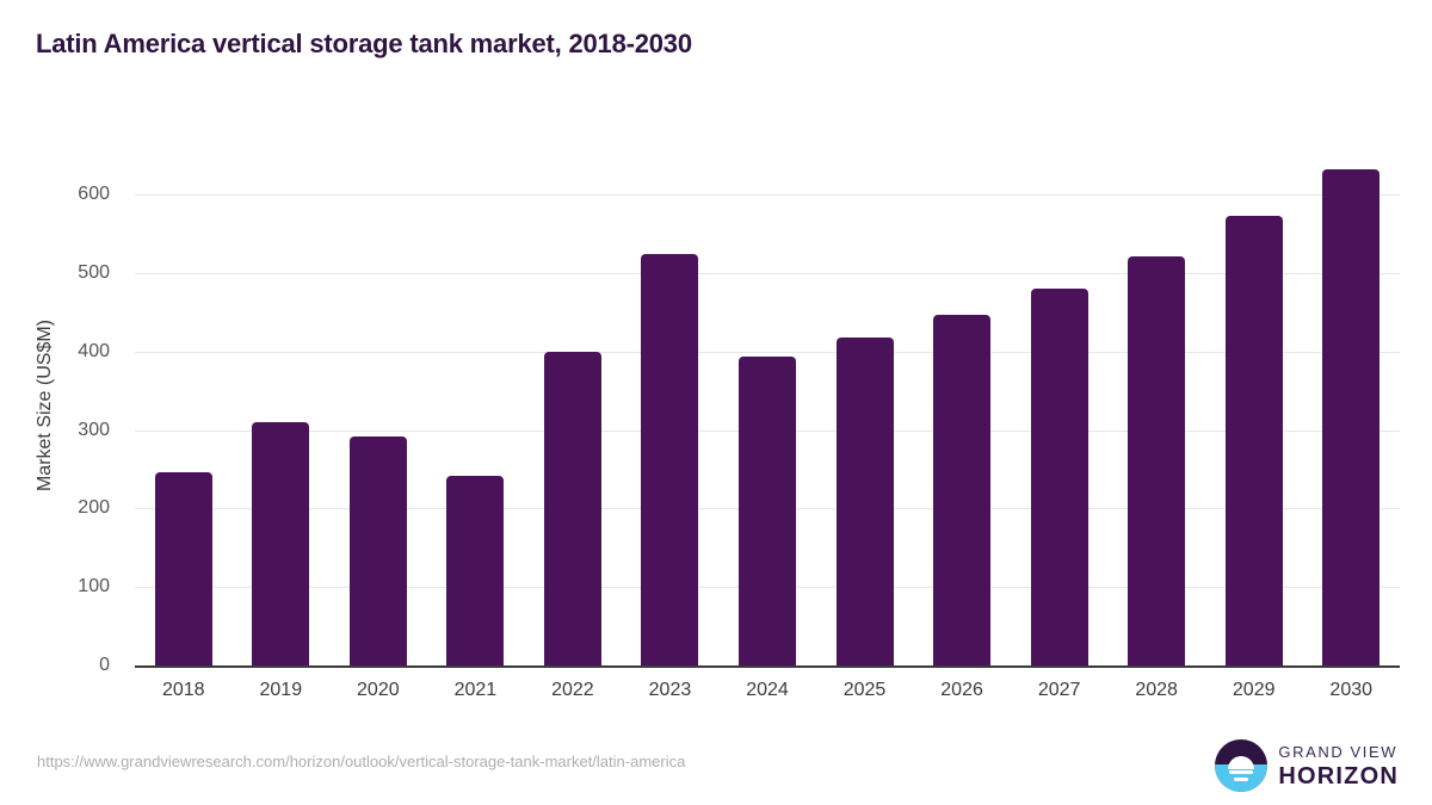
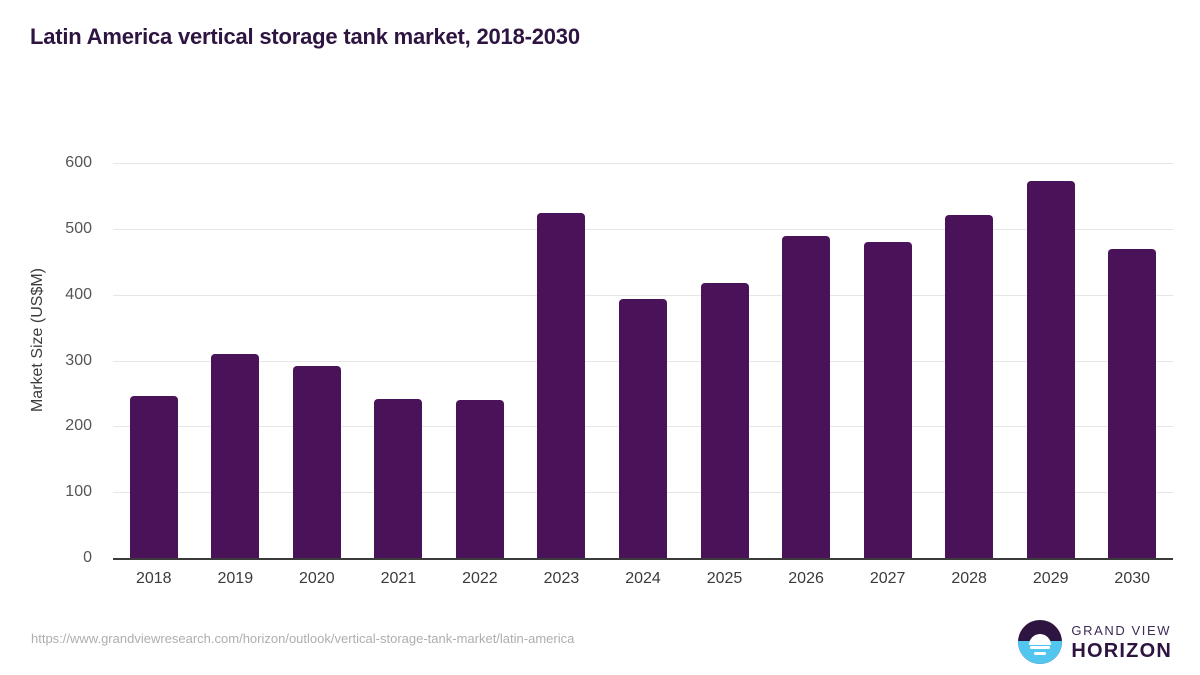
2022: 400 -> 240
2026: 450 -> 490
2030: 630 -> 470
